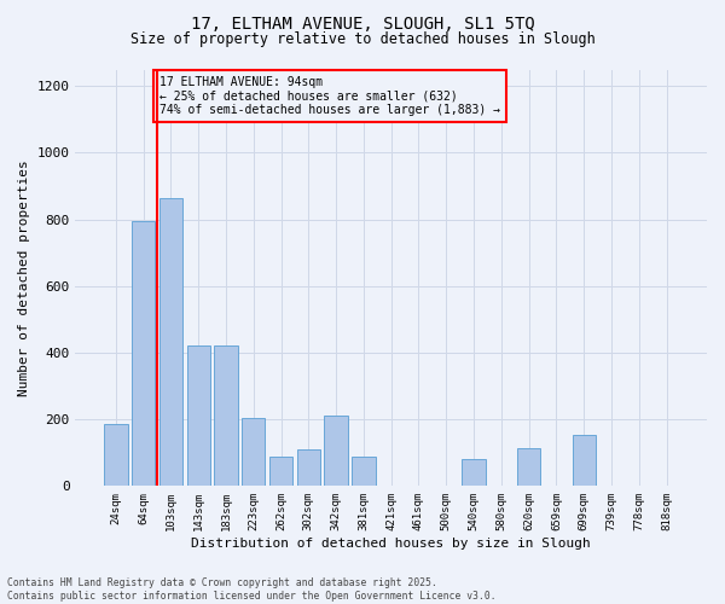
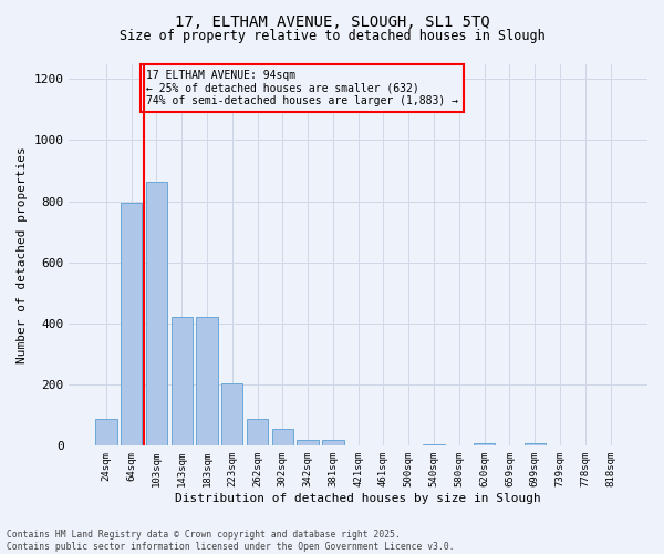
24sqm: 185 -> 90
302sqm: 110 -> 55
342sqm: 210 -> 20
381sqm: 90 -> 20
540sqm: 80 -> 5
620sqm: 115 -> 10
699sqm: 155 -> 10
